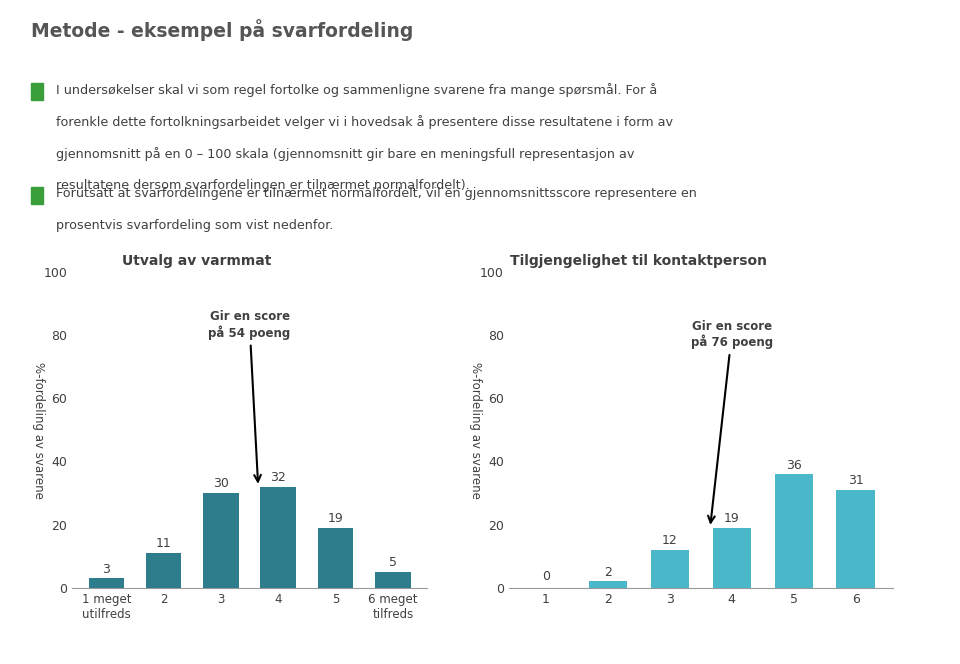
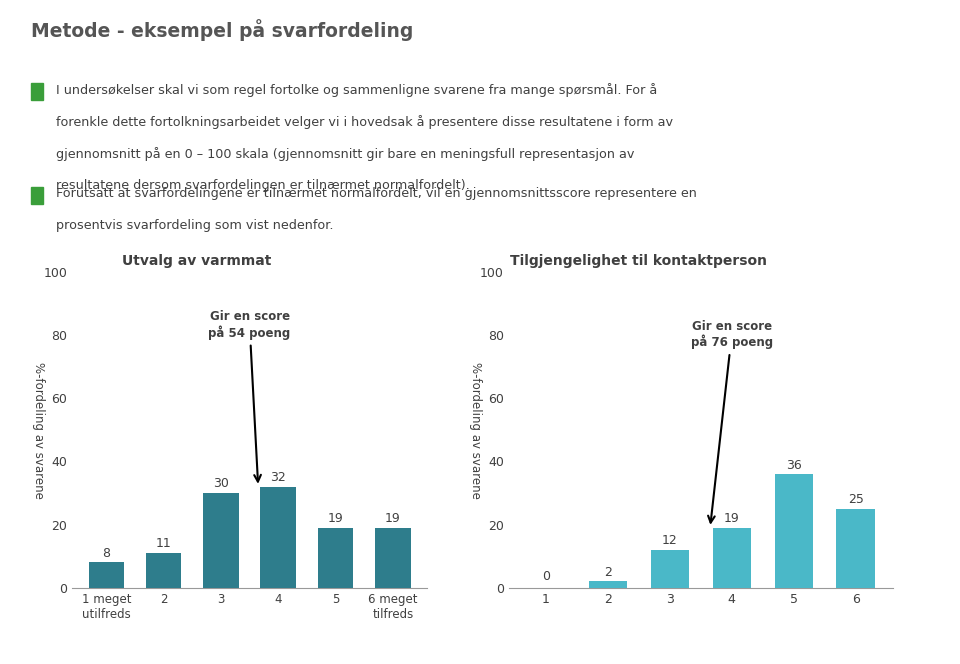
1 meget utilfreds: 3 -> 8
6 meget tilfreds: 5 -> 19
6: 31 -> 25
